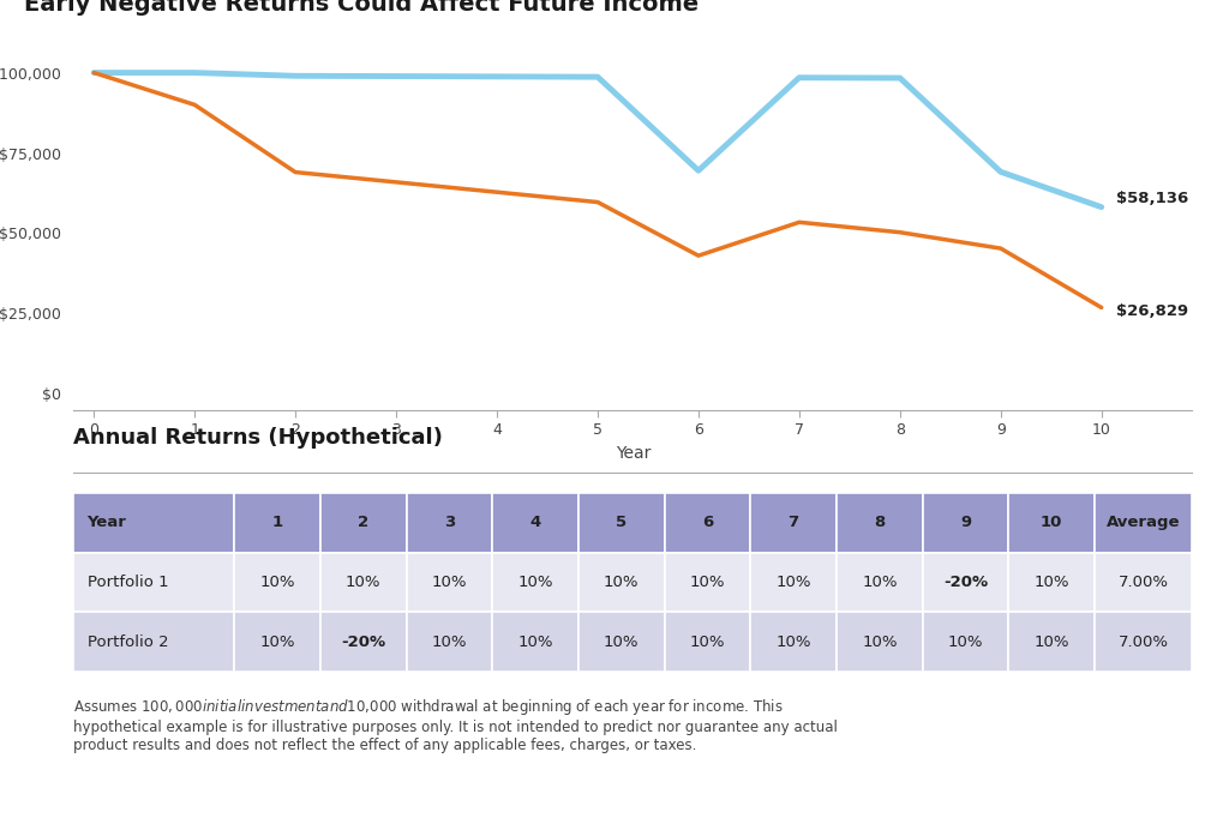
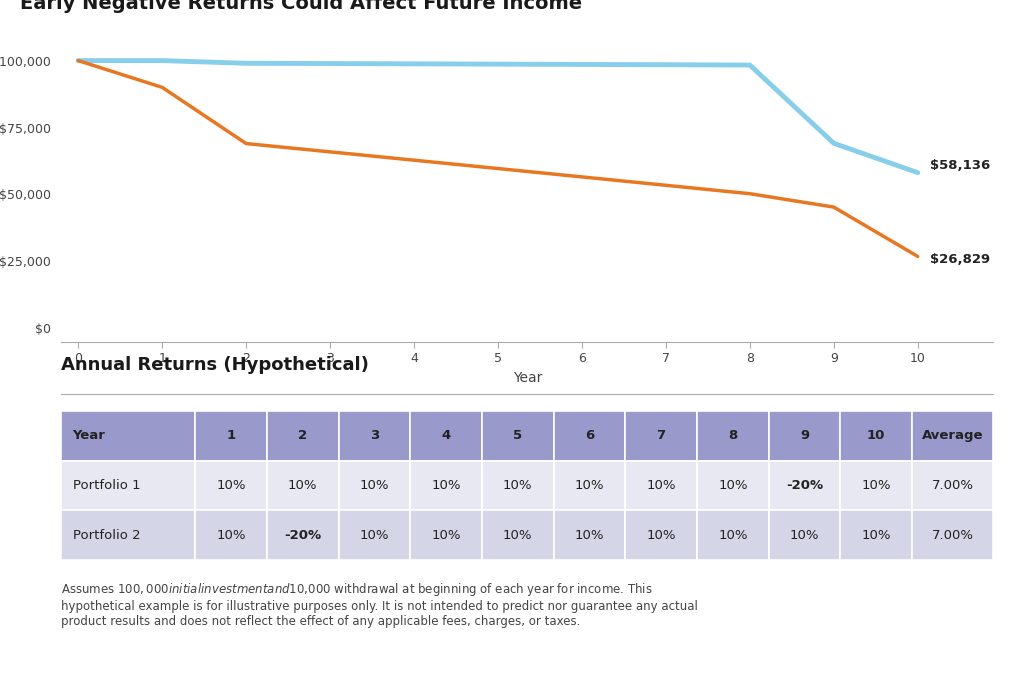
Portfolio 1/6: $69,500 -> $98,600
Portfolio 2/6: $43,000 -> $56,500
